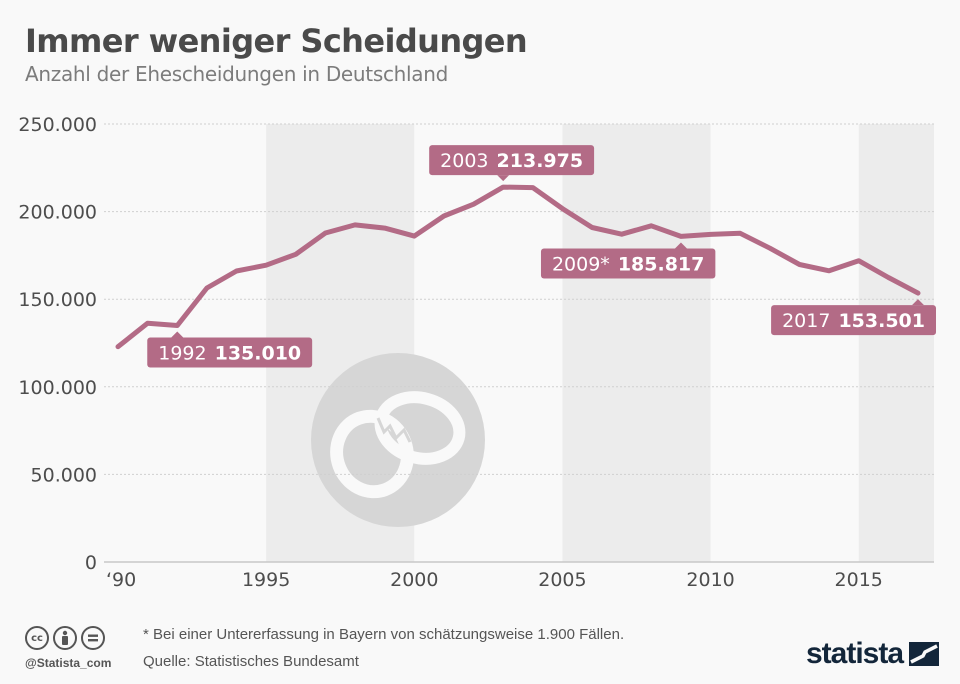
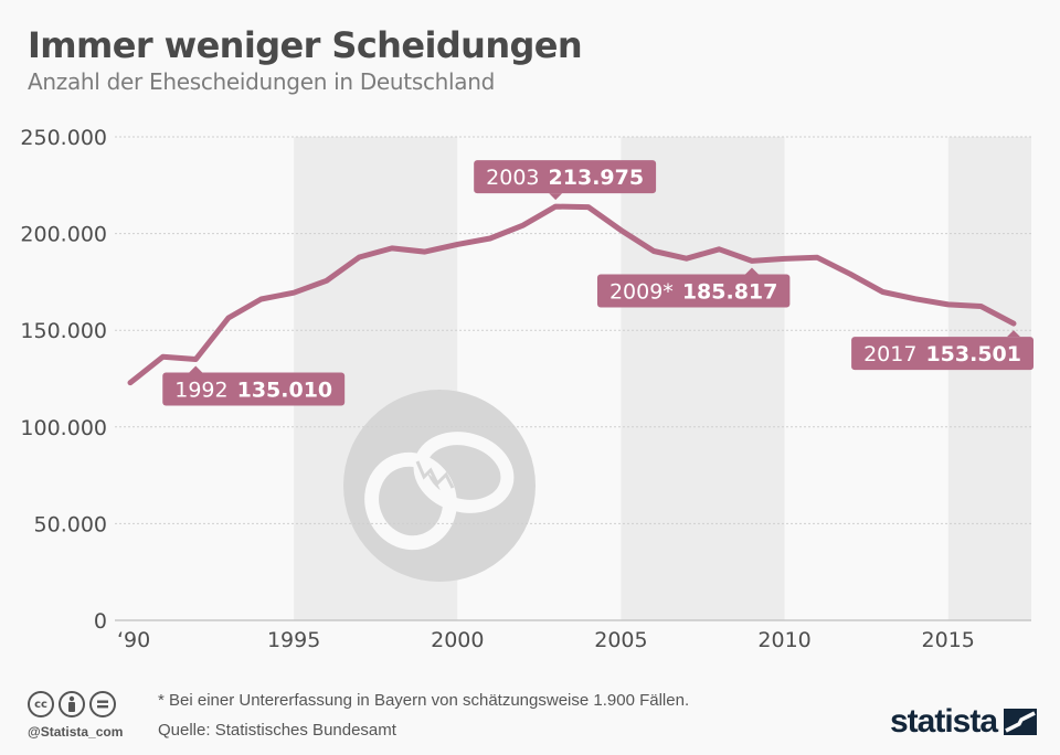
2000: 186000 -> 194000
2015: 172000 -> 163000
